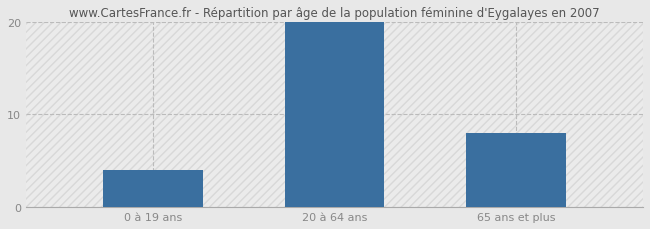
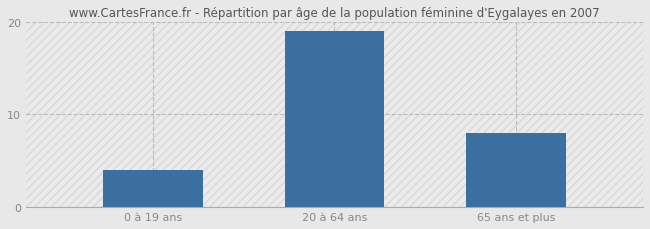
20 à 64 ans: 20 -> 19
